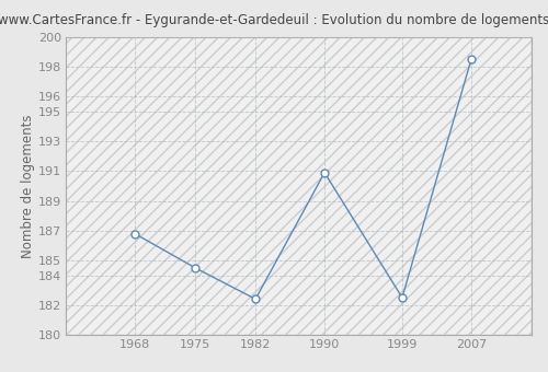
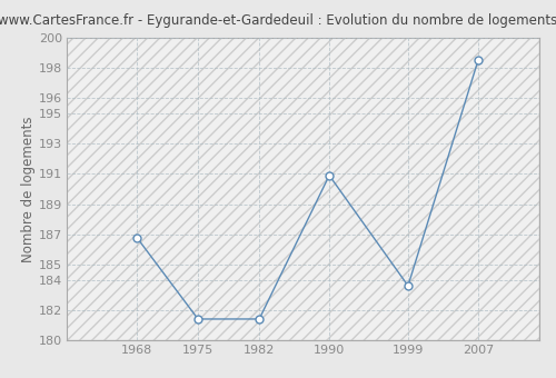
1975: 184.5 -> 181.4
1982: 182.4 -> 181.4
1999: 182.5 -> 183.6
